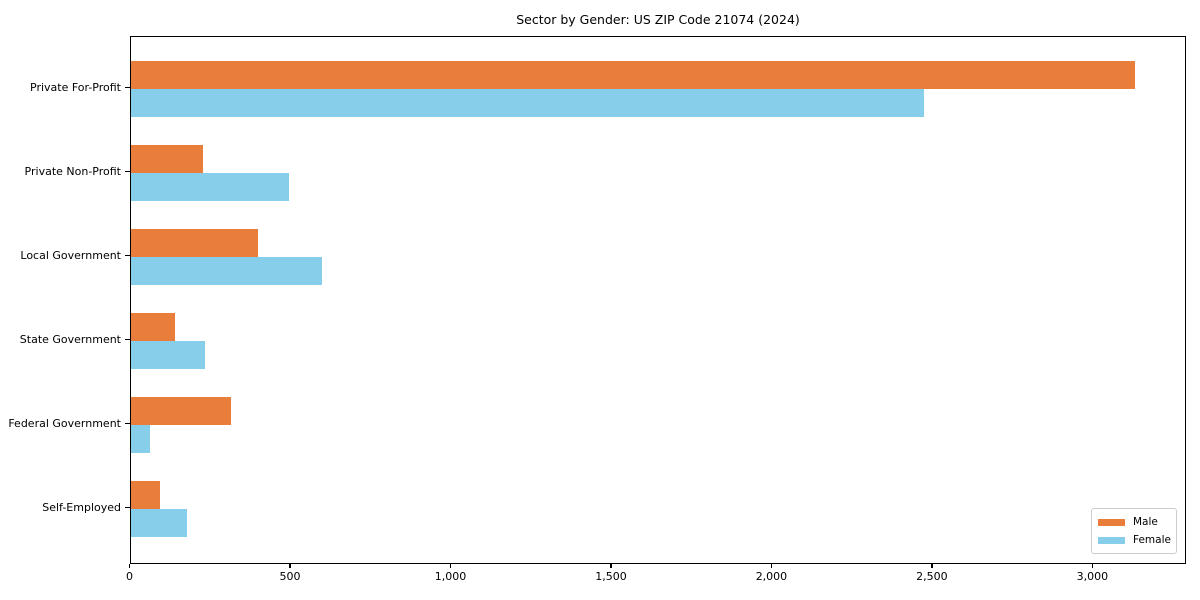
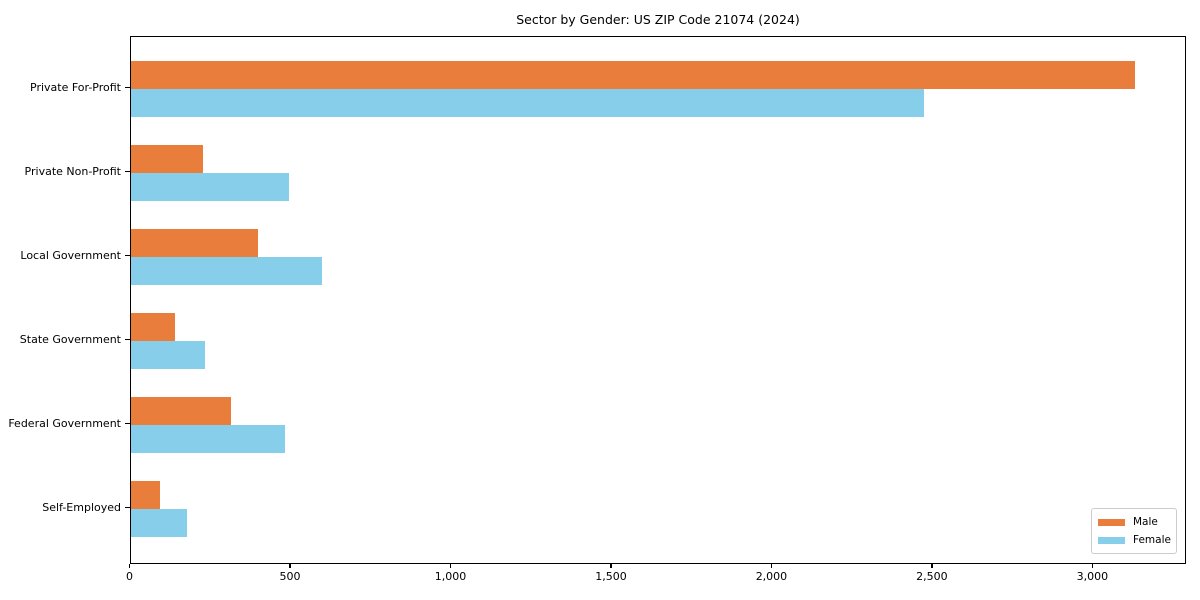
Female/Federal Government: 60 -> 480
